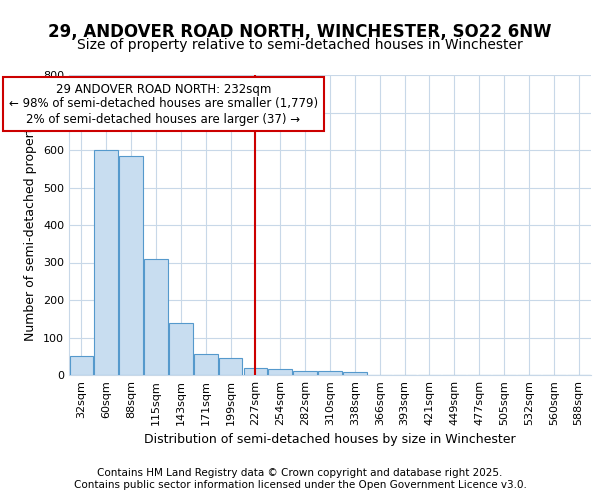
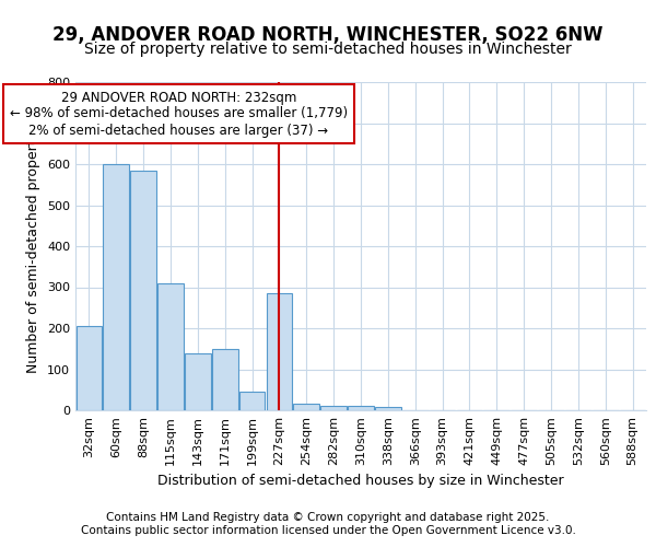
32sqm: 50 -> 205
171sqm: 55 -> 150
227sqm: 20 -> 285
